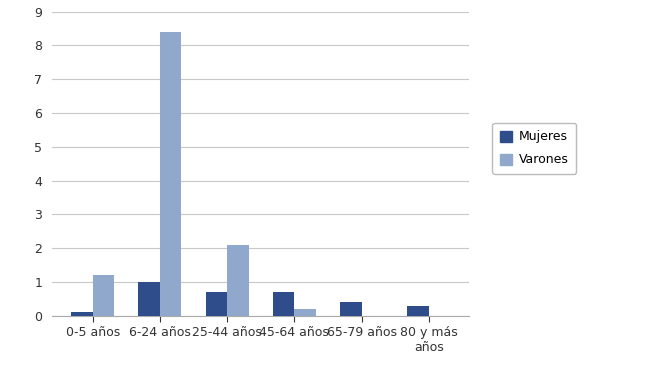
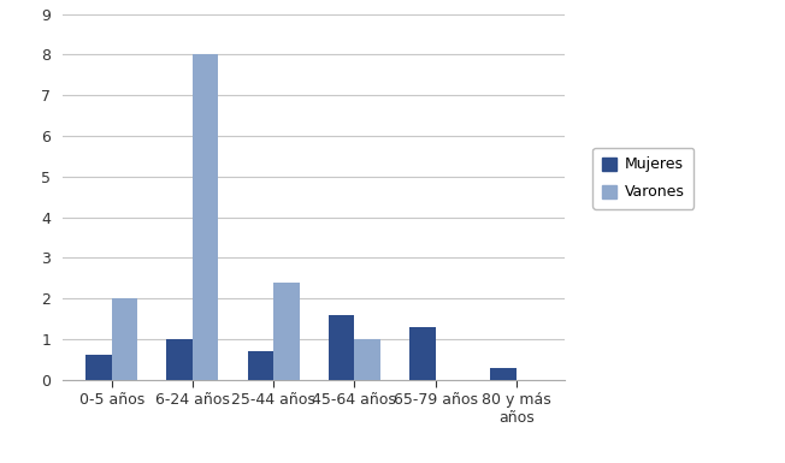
Mujeres/0-5 años: 0.1 -> 0.6
Varones/0-5 años: 1.2 -> 2.0
Varones/6-24 años: 8.4 -> 8.0
Varones/25-44 años: 2.1 -> 2.4
Mujeres/45-64 años: 0.7 -> 1.6
Varones/45-64 años: 0.2 -> 1.0
Mujeres/65-79 años: 0.4 -> 1.3
